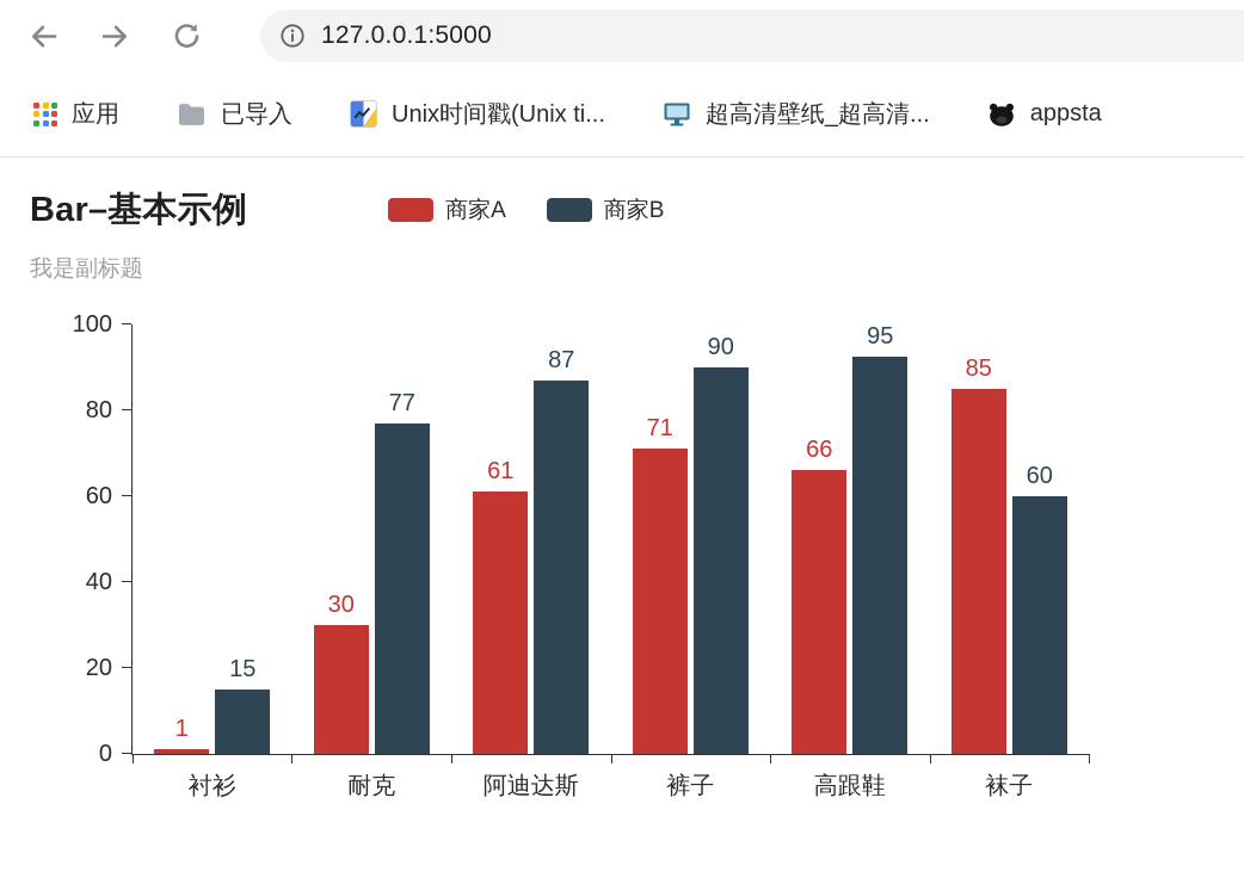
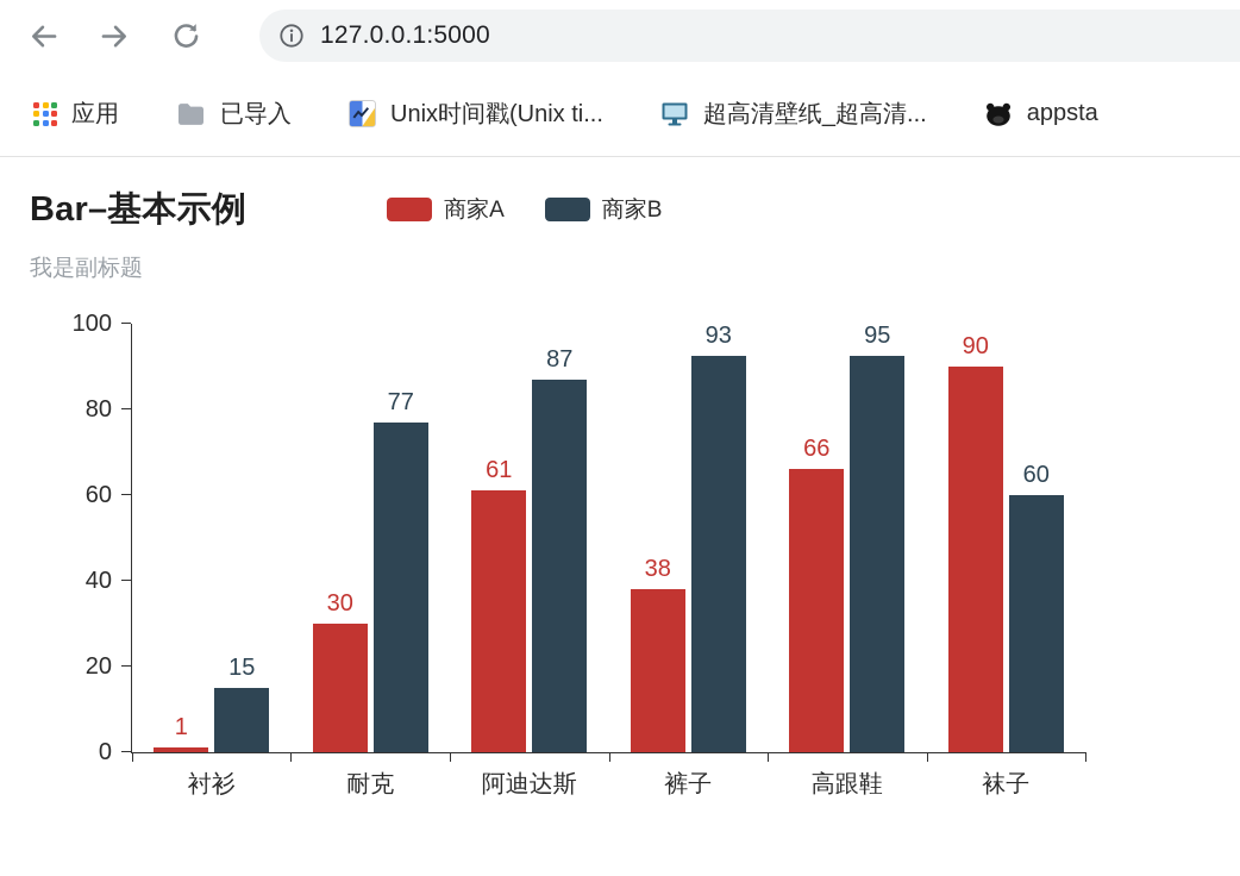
商家A/裤子: 71 -> 38
商家B/裤子: 90 -> 93
商家A/袜子: 85 -> 90
